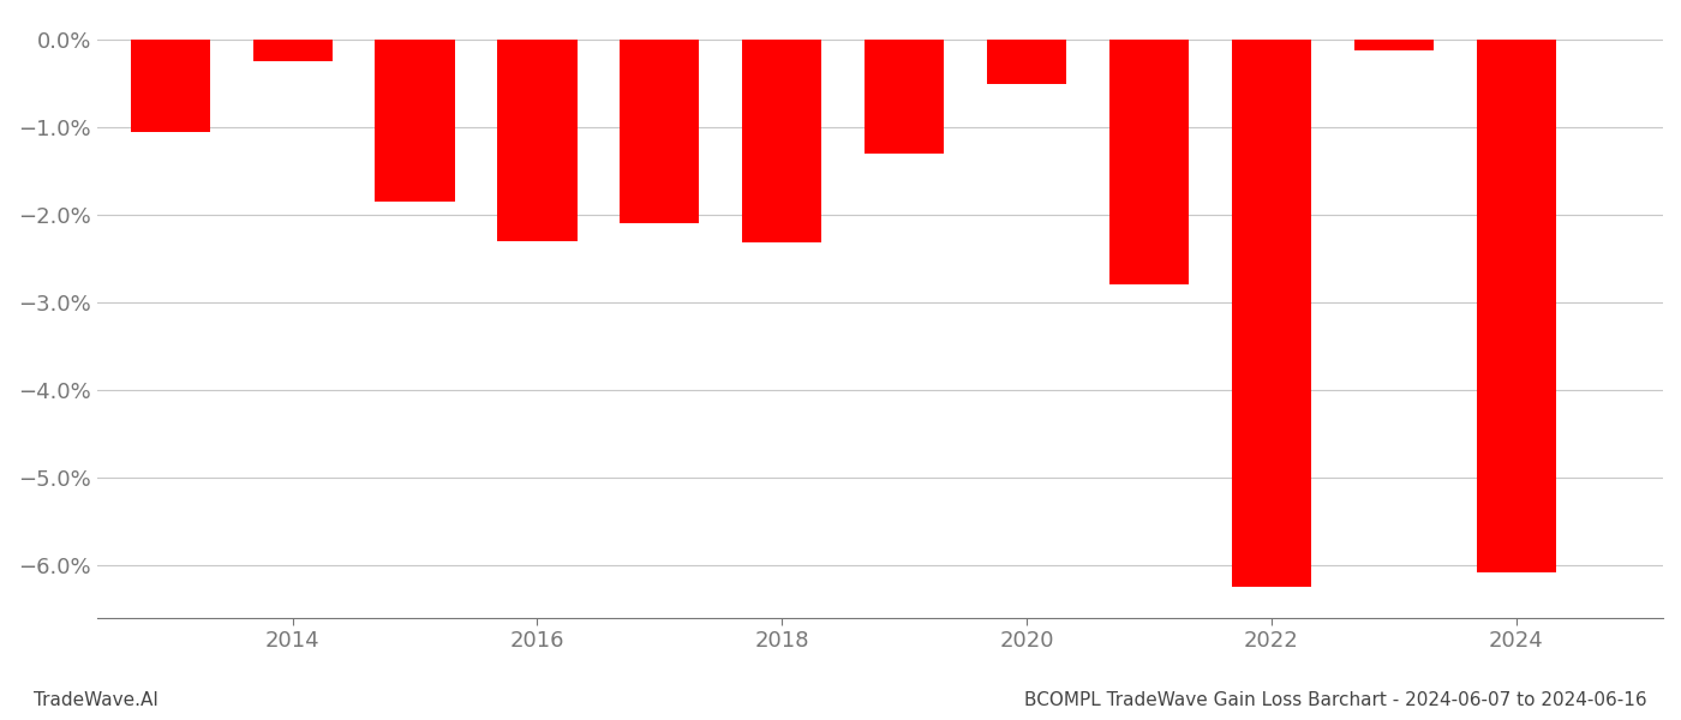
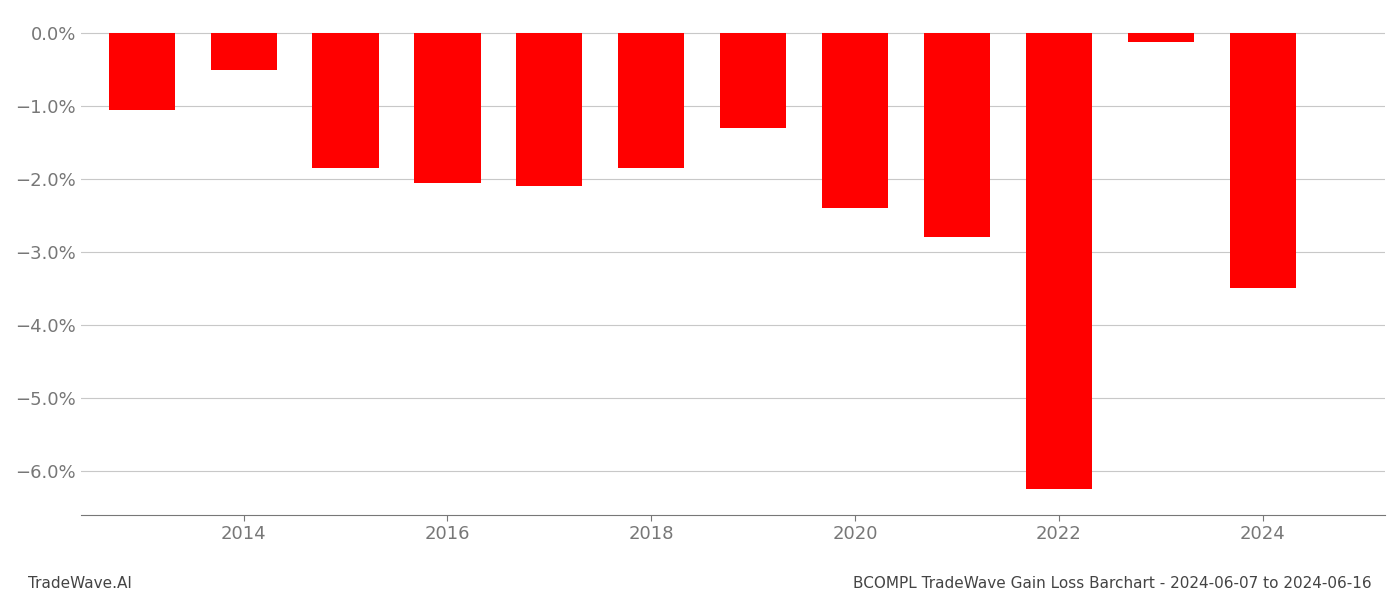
2014: -0.24% -> -0.50%
2016: -2.30% -> -2.05%
2018: -2.32% -> -1.85%
2020: -0.50% -> -2.40%
2024: -6.08% -> -3.50%
